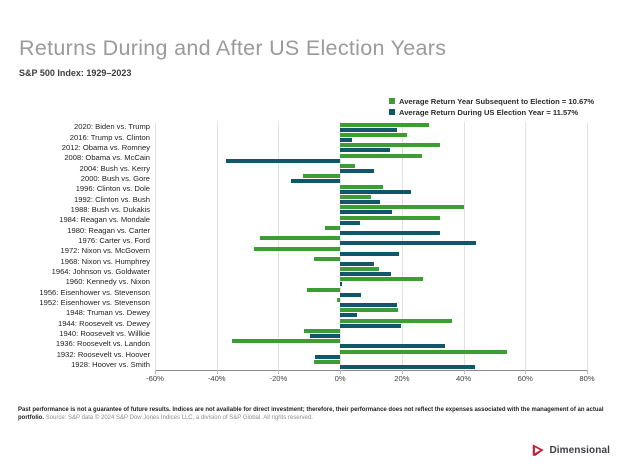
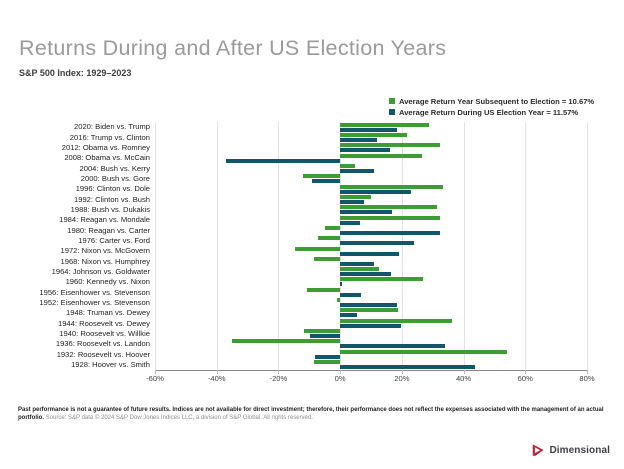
Average Return During US Election Year = 11.57%/2016: Trump vs. Clinton: 4% -> 12%
Average Return During US Election Year = 11.57%/2000: Bush vs. Gore: -16% -> -9%
Average Return Year Subsequent to Election = 10.67%/1996: Clinton vs. Dole: 14% -> 33%
Average Return During US Election Year = 11.57%/1992: Clinton vs. Bush: 13% -> 8%
Average Return Year Subsequent to Election = 10.67%/1988: Bush vs. Dukakis: 40% -> 32%
Average Return Year Subsequent to Election = 10.67%/1976: Carter vs. Ford: -26% -> -7%
Average Return During US Election Year = 11.57%/1976: Carter vs. Ford: 44% -> 24%
Average Return Year Subsequent to Election = 10.67%/1972: Nixon vs. McGovern: -28% -> -15%
